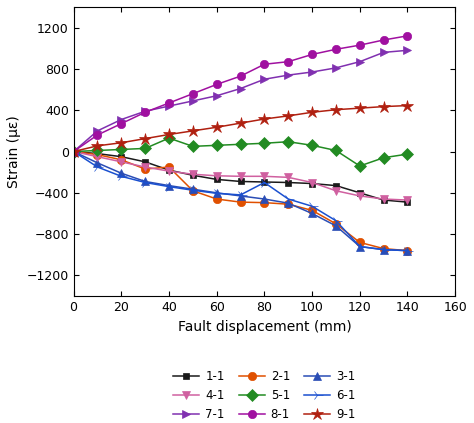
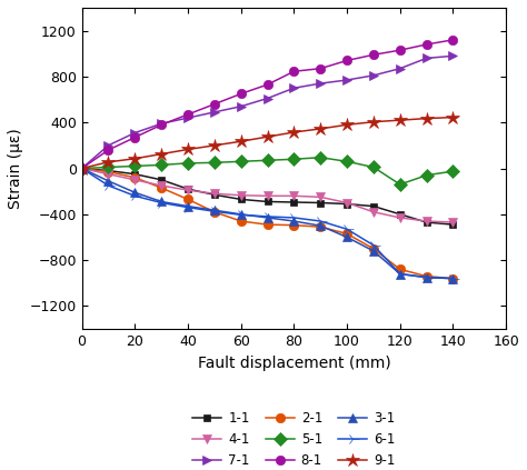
2-1/40: -150 -> -270
5-1/40: 130 -> 40
6-1/80: -300 -> -430
